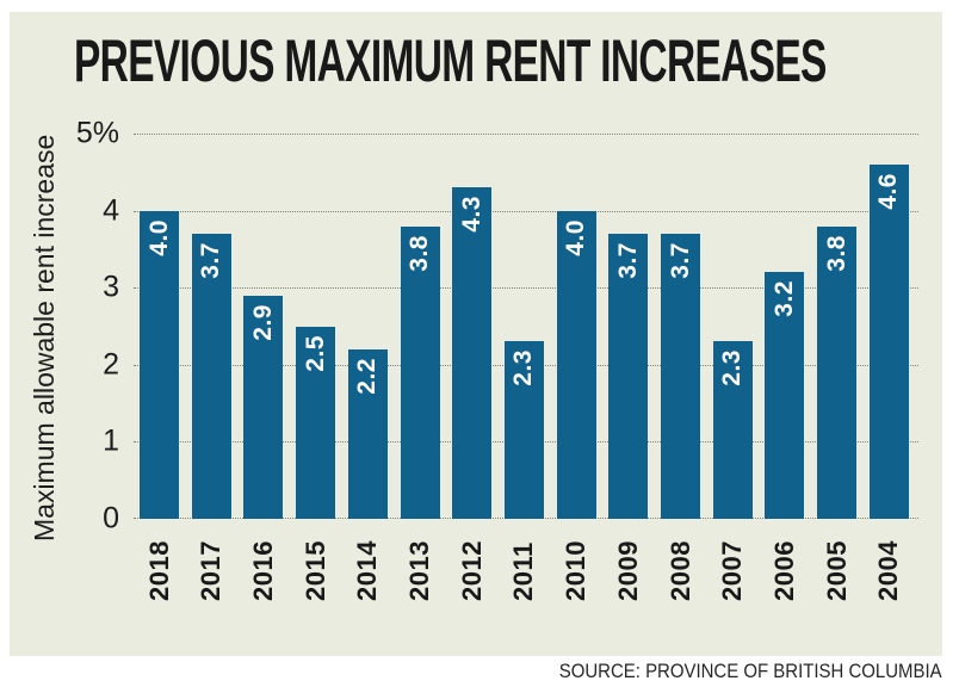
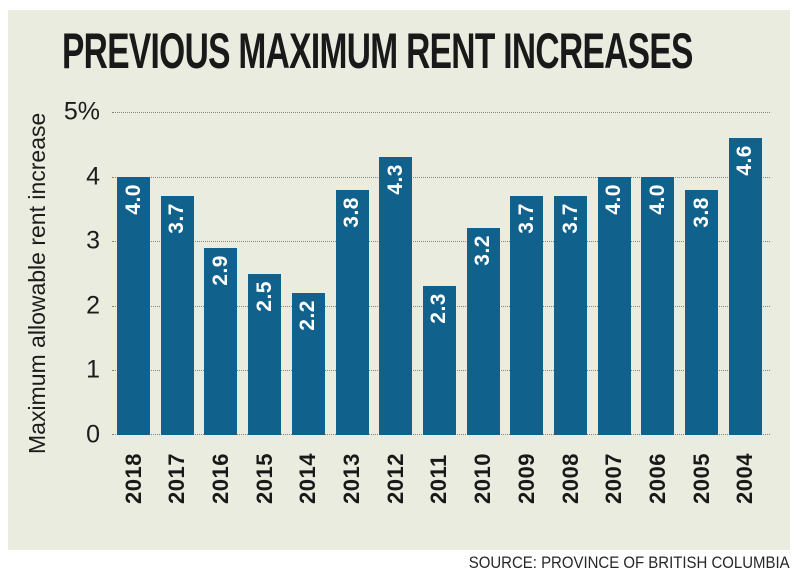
2010: 4.0 -> 3.2
2007: 2.3 -> 4.0
2006: 3.2 -> 4.0
